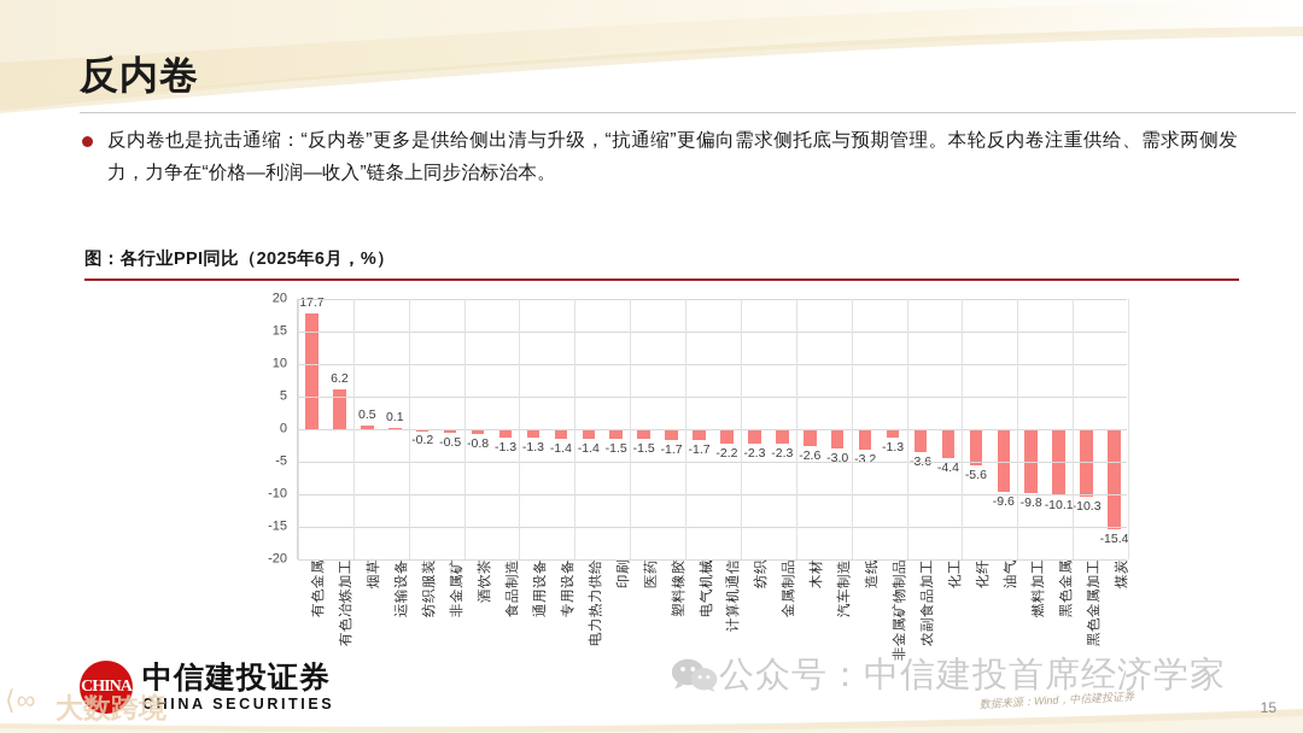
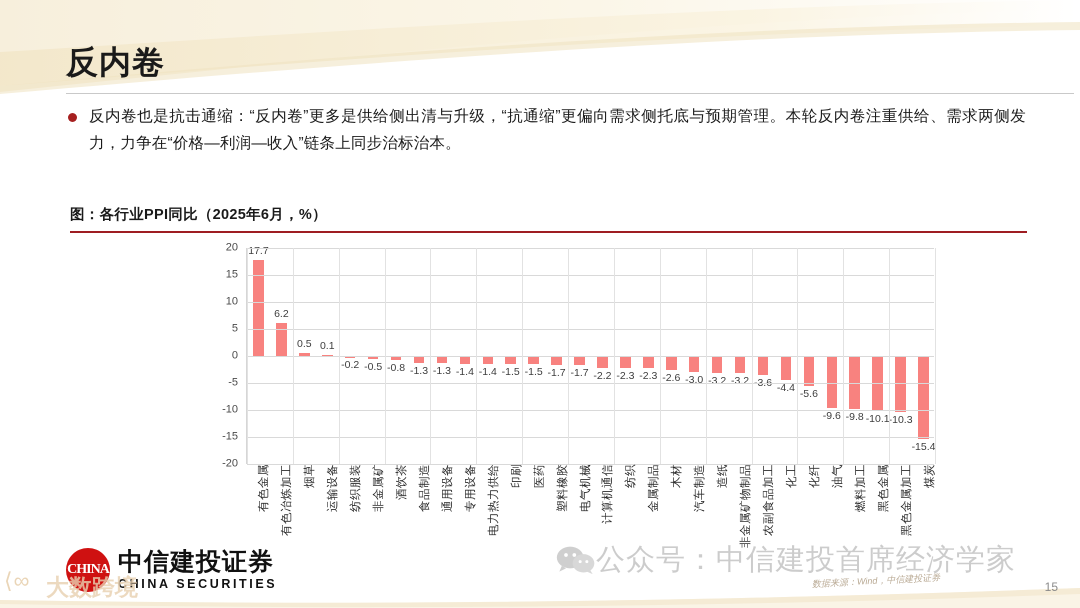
非金属矿物制品: -1.3 -> -3.2
